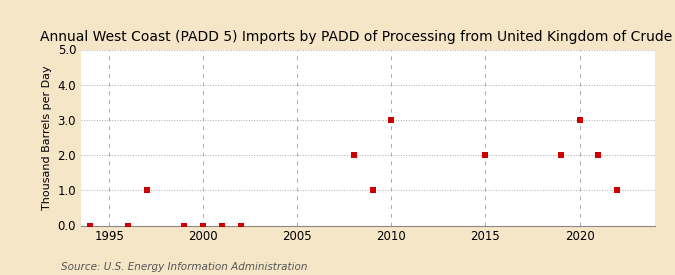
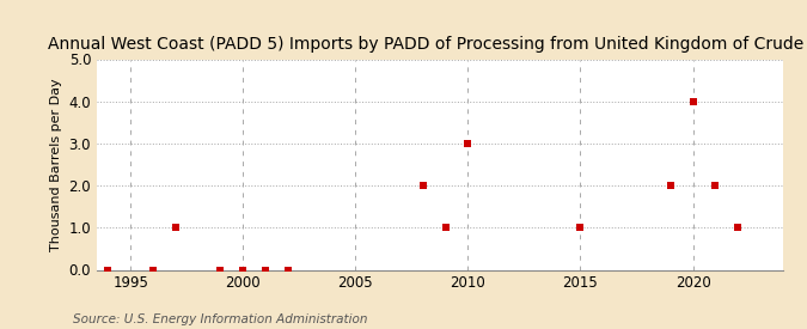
2015: 2 -> 1
2020: 3 -> 4
